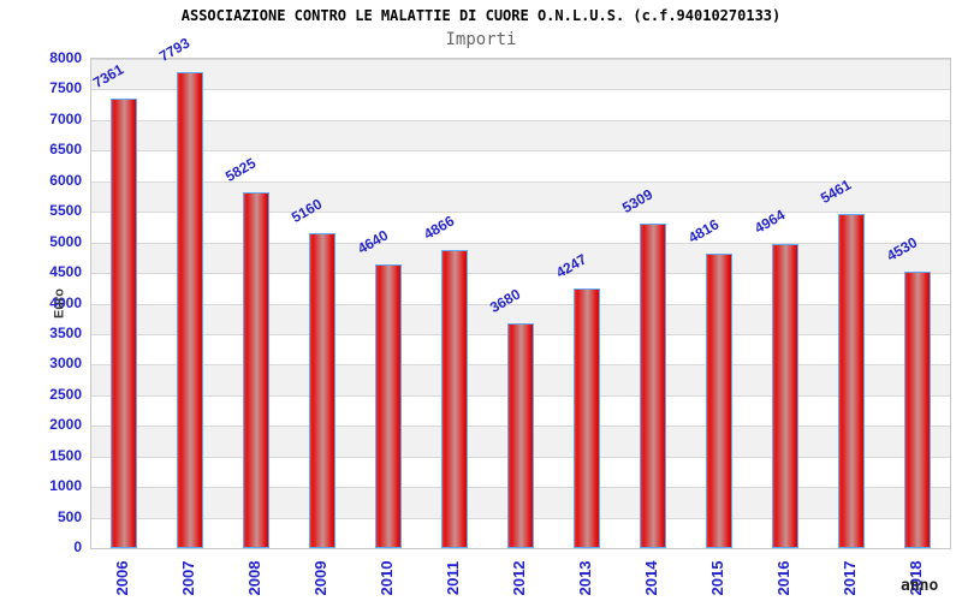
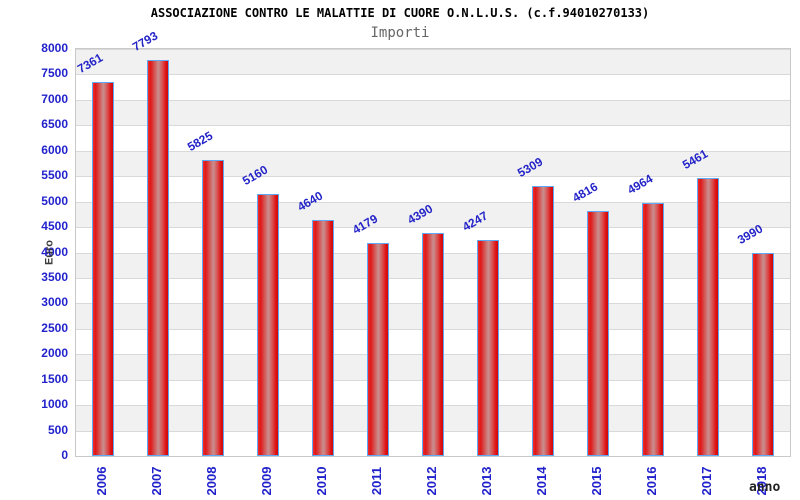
2011: 4866 -> 4179
2012: 3680 -> 4390
2018: 4530 -> 3990
